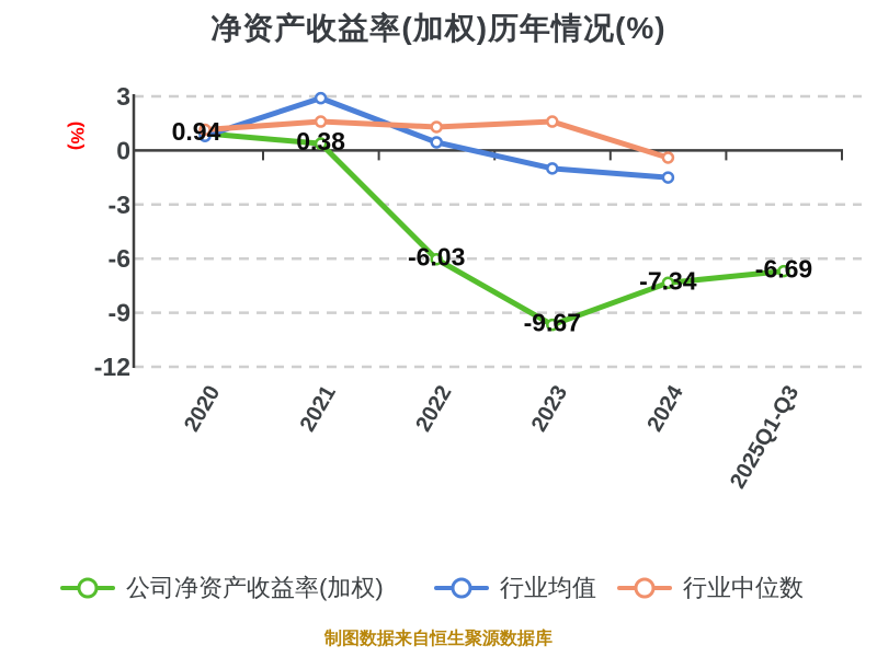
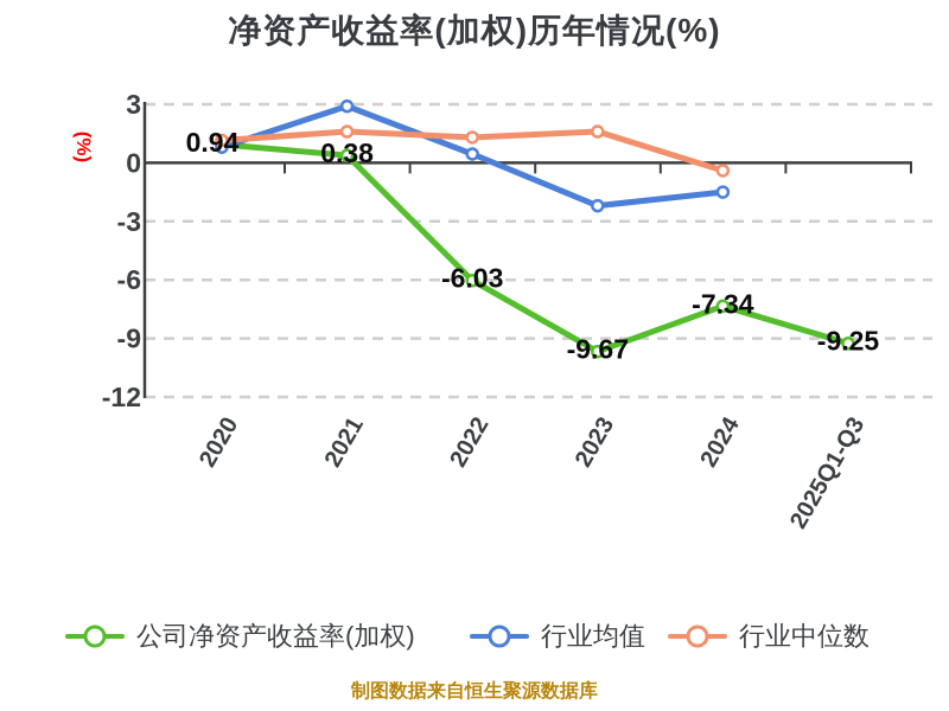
行业均值/2023: -1.0 -> -2.2
公司净资产收益率(加权)/2025Q1-Q3: -6.69 -> -9.25
